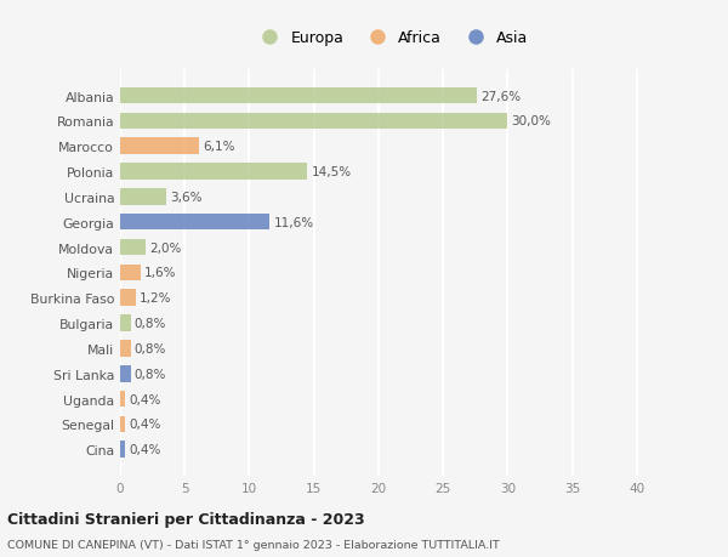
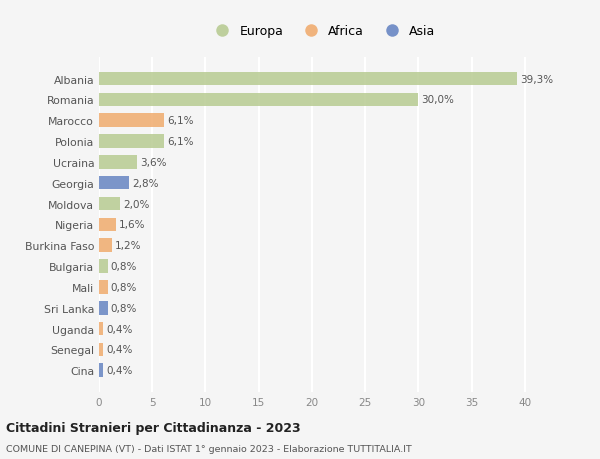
Albania: 27,6% -> 39,3%
Polonia: 14,5% -> 6,1%
Georgia: 11,6% -> 2,8%
